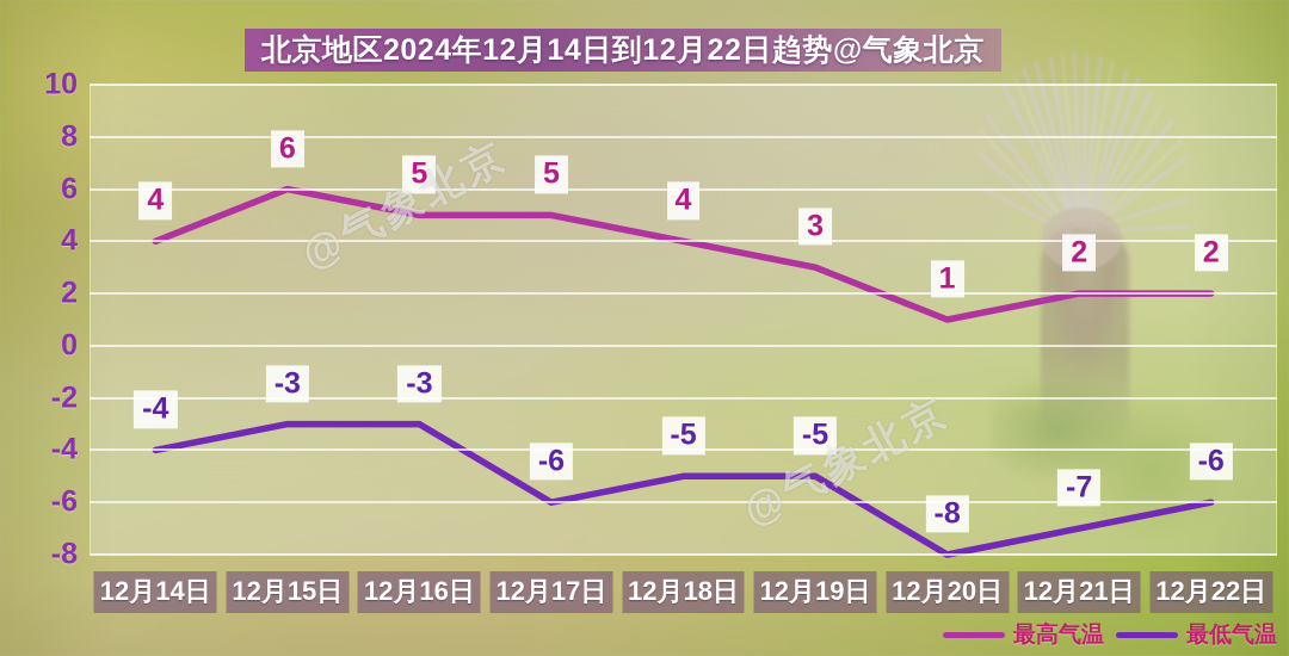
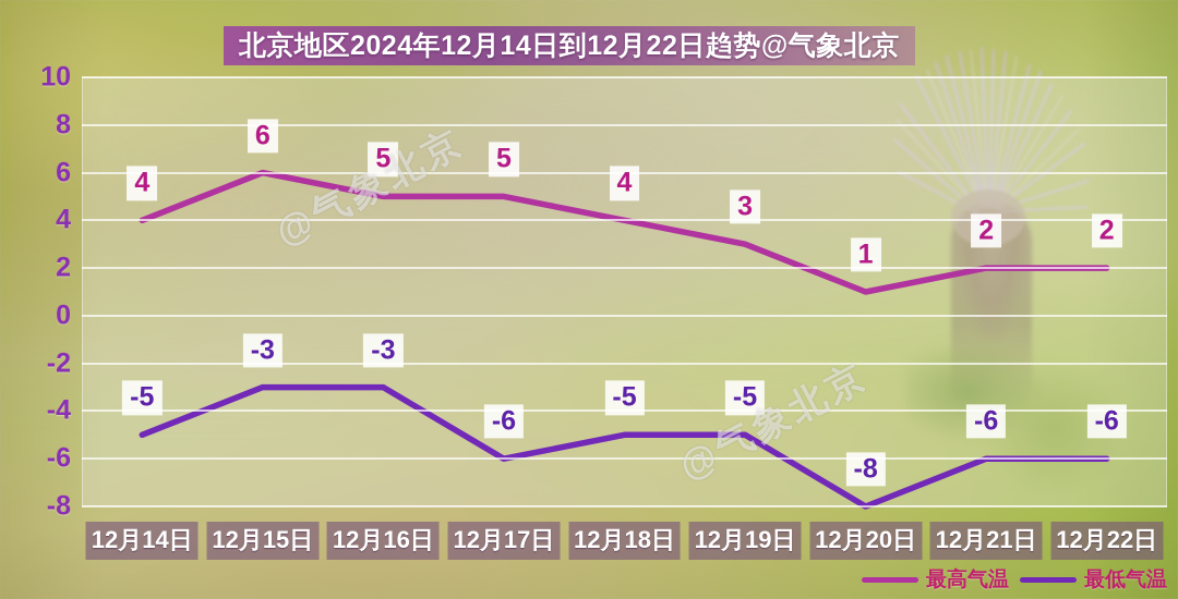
最低气温/12月14日: -4 -> -5
最低气温/12月21日: -7 -> -6
